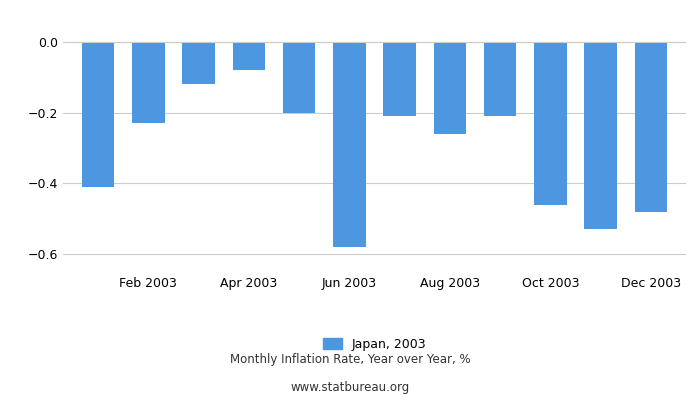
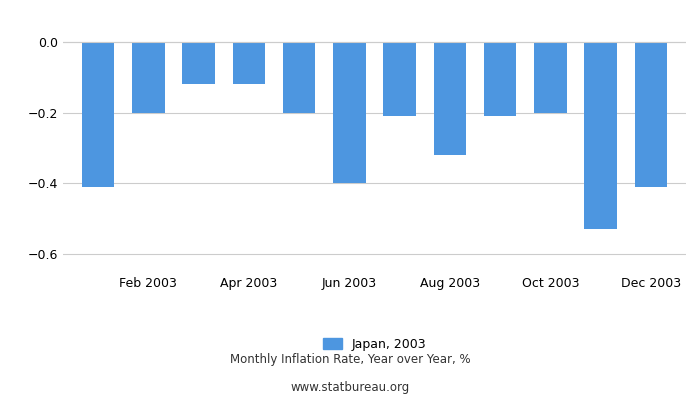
Feb 2003: -0.23 -> -0.20
Apr 2003: -0.08 -> -0.12
Jun 2003: -0.58 -> -0.40
Aug 2003: -0.26 -> -0.32
Oct 2003: -0.46 -> -0.20
Dec 2003: -0.48 -> -0.41
